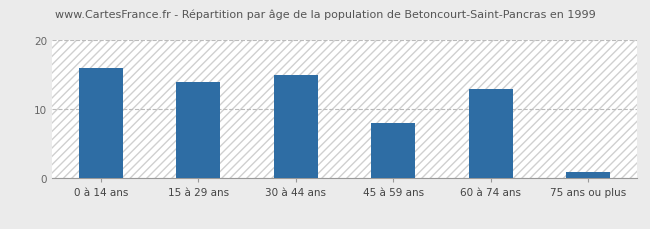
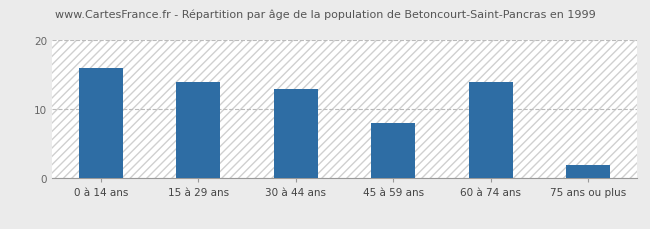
30 à 44 ans: 15 -> 13
60 à 74 ans: 13 -> 14
75 ans ou plus: 1 -> 2
